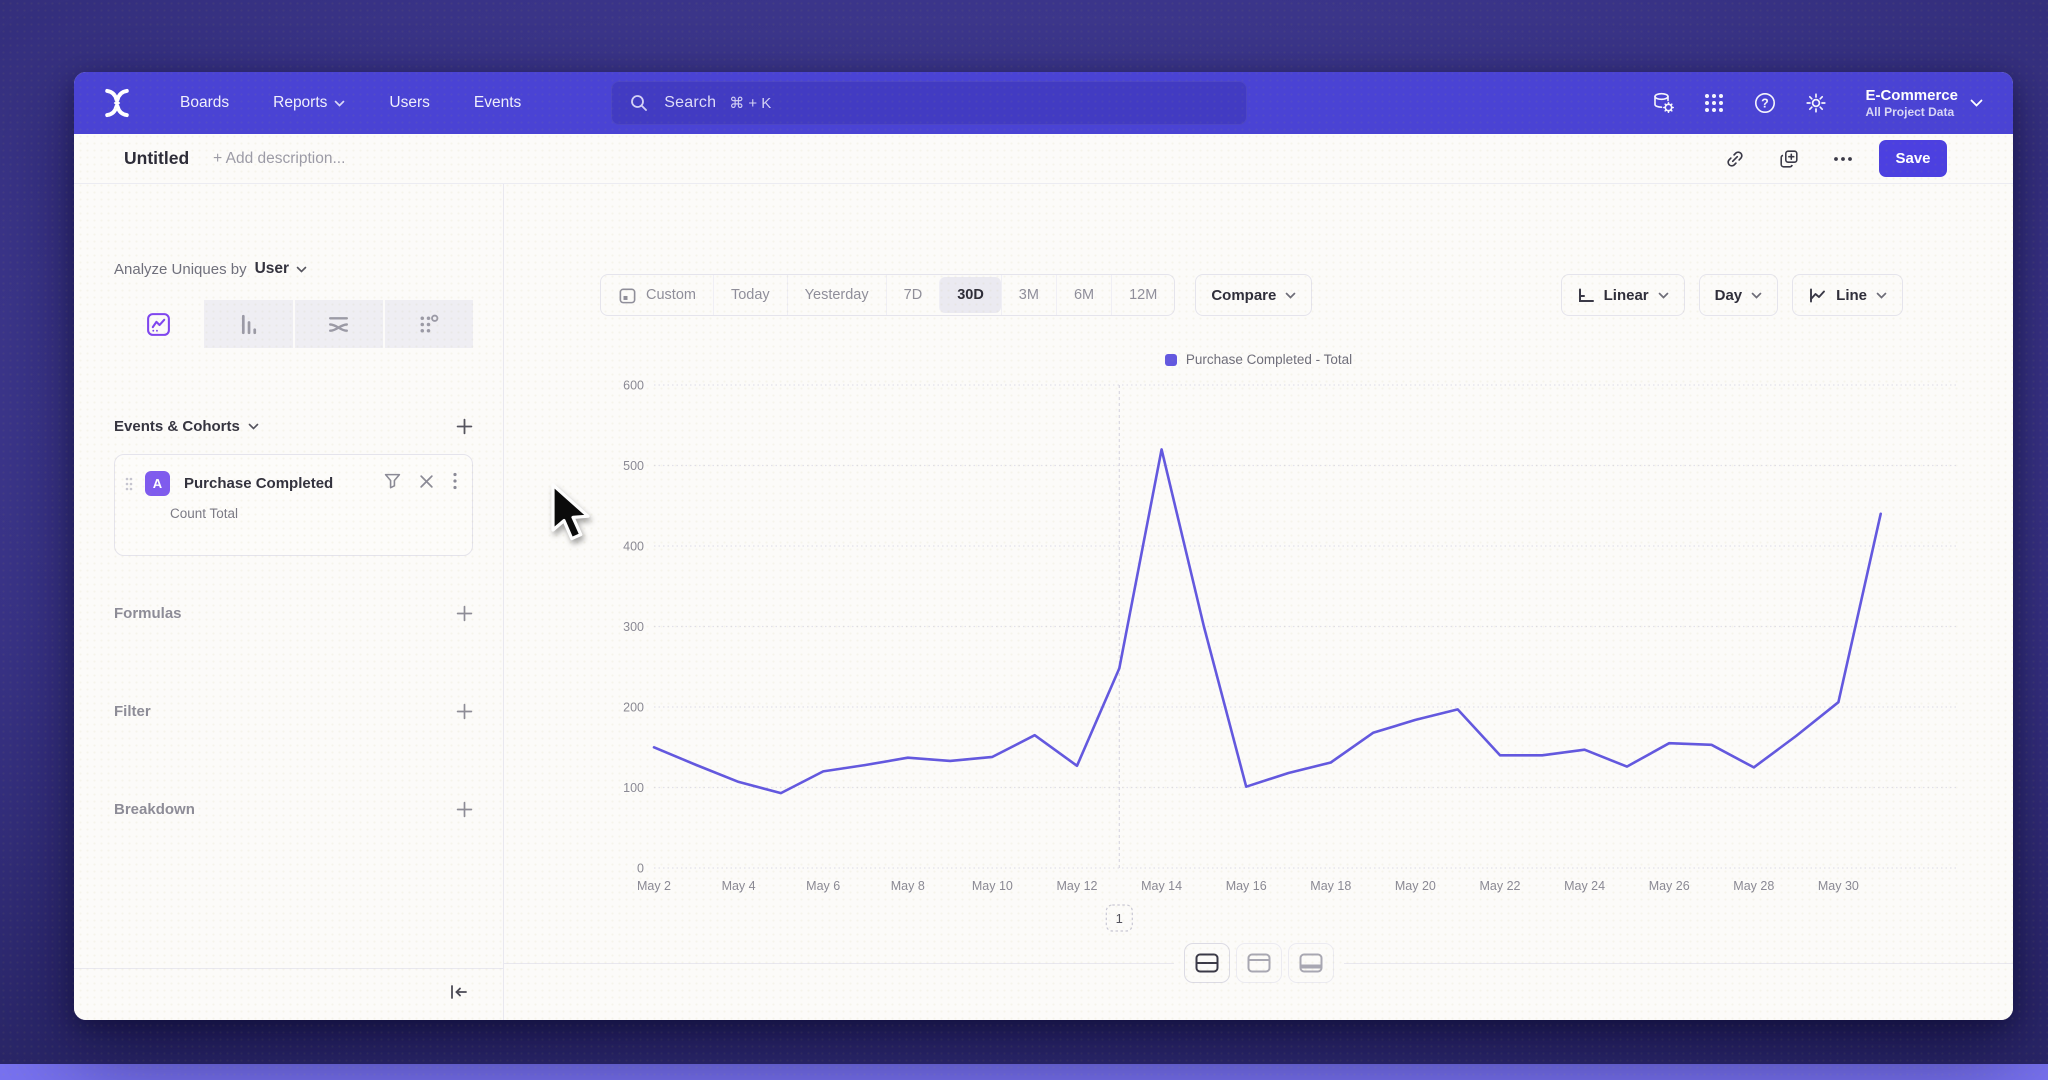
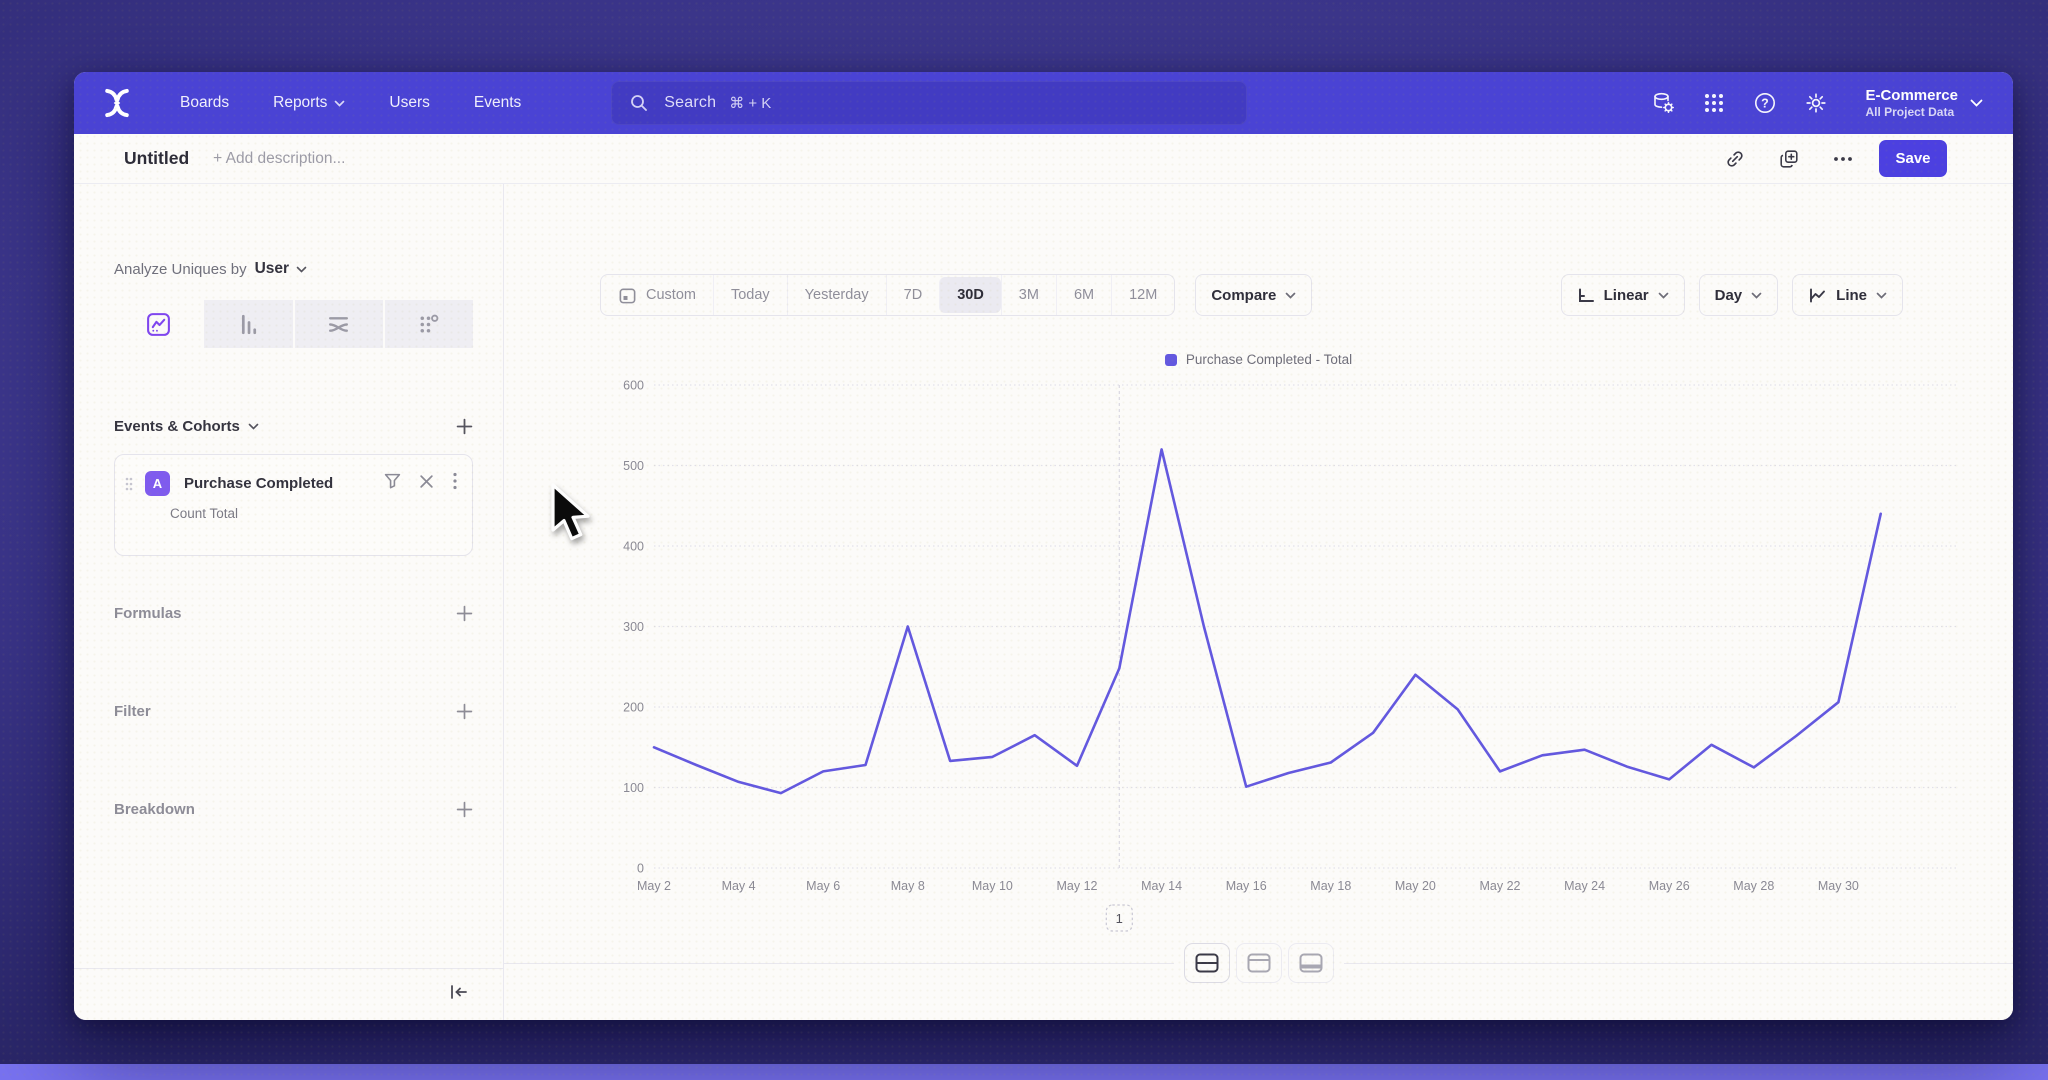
May 8: 140 -> 300
May 20: 180 -> 240
May 22: 140 -> 120
May 26: 160 -> 110
